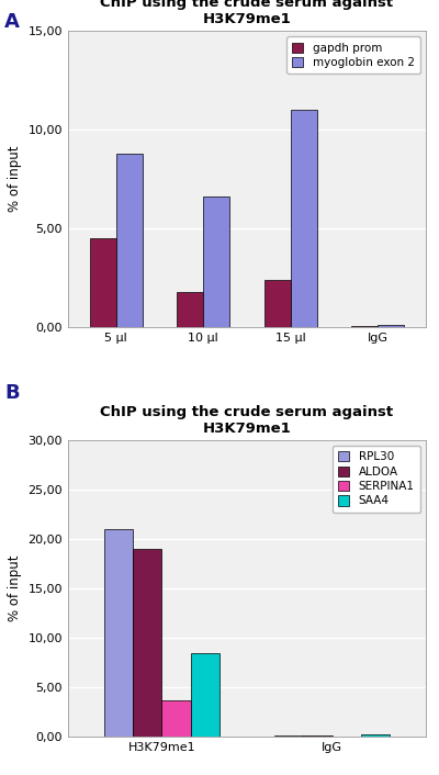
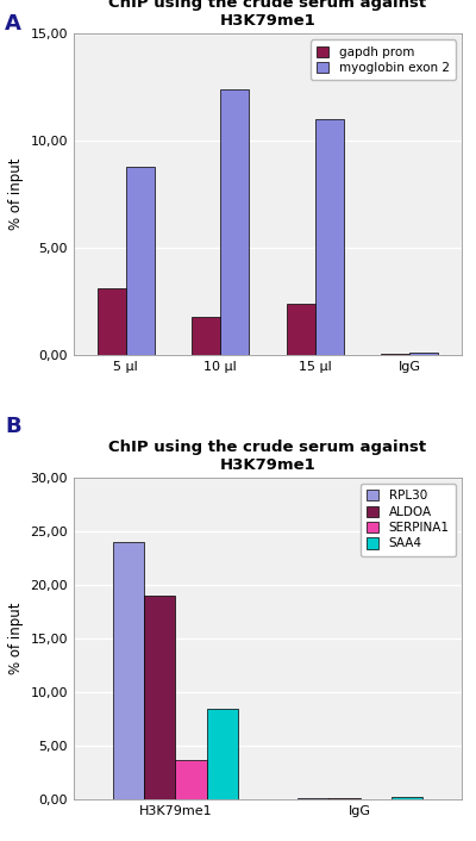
gapdh prom/5 μl: 4,5 -> 3,1
myoglobin exon 2/10 μl: 6,6 -> 12,4
RPL30/H3K79me1: 21,0 -> 24,0
